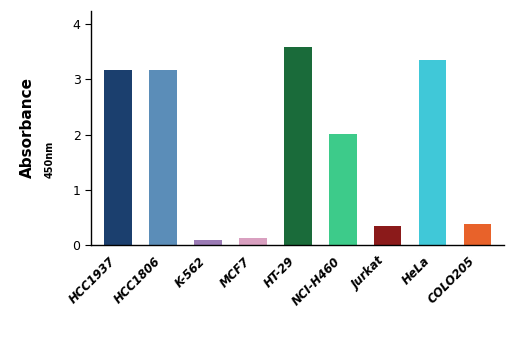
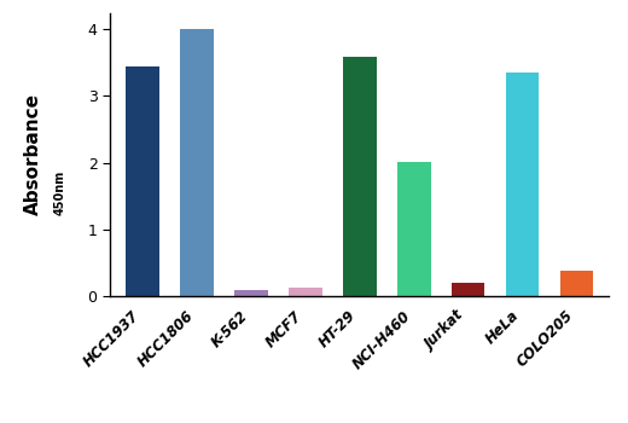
HCC1937: 3.18 -> 3.45
HCC1806: 3.18 -> 4.00
Jurkat: 0.34 -> 0.20
